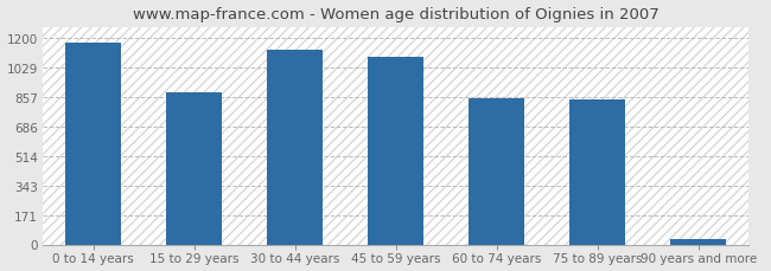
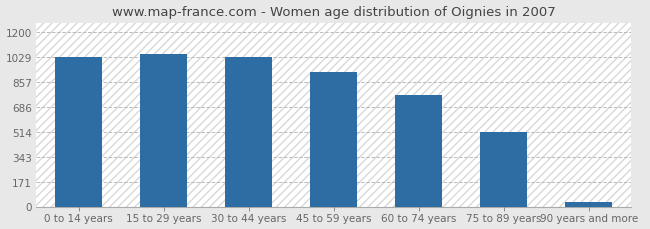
0 to 14 years: 1170 -> 1030
15 to 29 years: 880 -> 1050
30 to 44 years: 1130 -> 1030
45 to 59 years: 1090 -> 920
60 to 74 years: 850 -> 760
75 to 89 years: 840 -> 510
